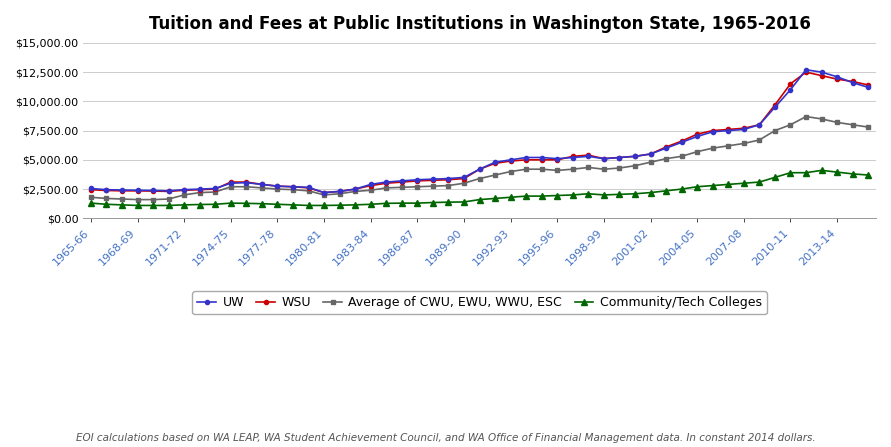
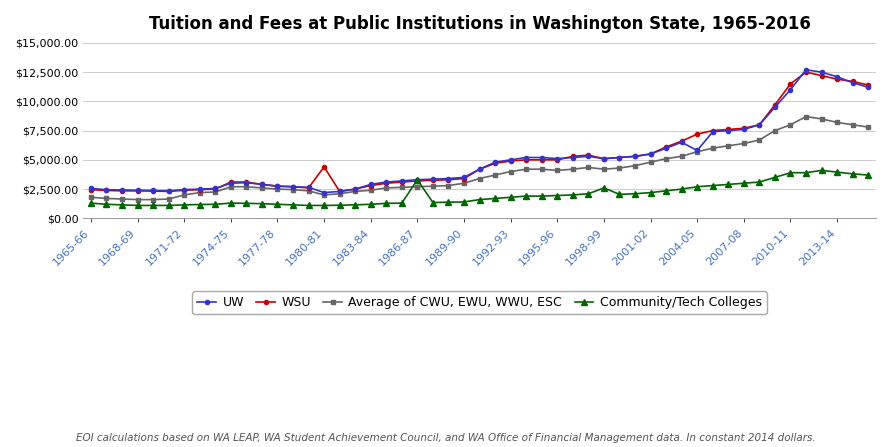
WSU/1980-81: $2,200 -> $4,400
Community/Tech Colleges/1986-87: $1,300 -> $3,300
Community/Tech Colleges/1998-99: $2,000 -> $2,600
UW/2004-05: $7,000 -> $5,800
